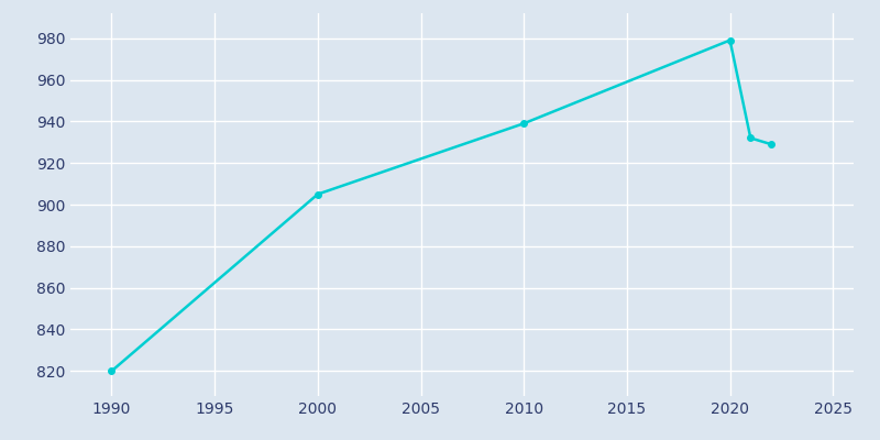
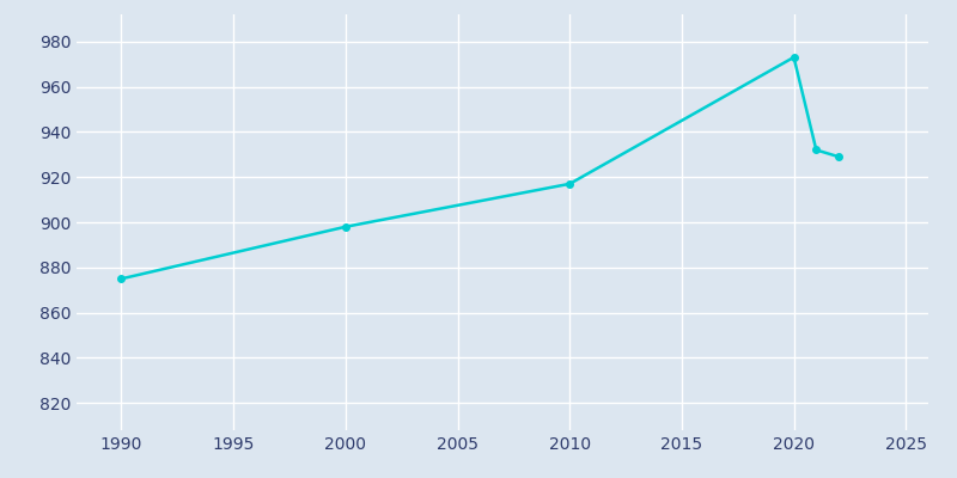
1990: 820 -> 875
2000: 905 -> 898
2010: 939 -> 917
2020: 979 -> 973
